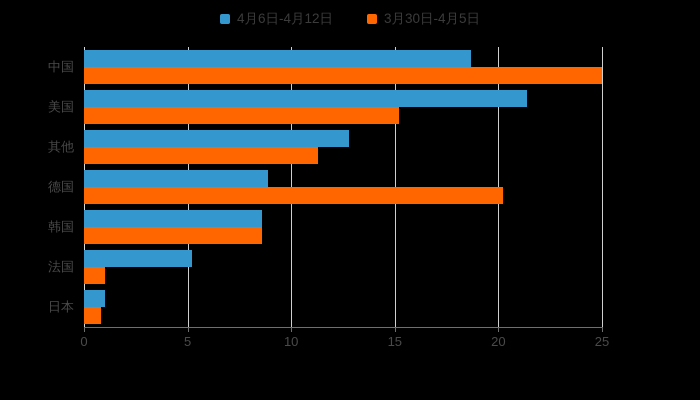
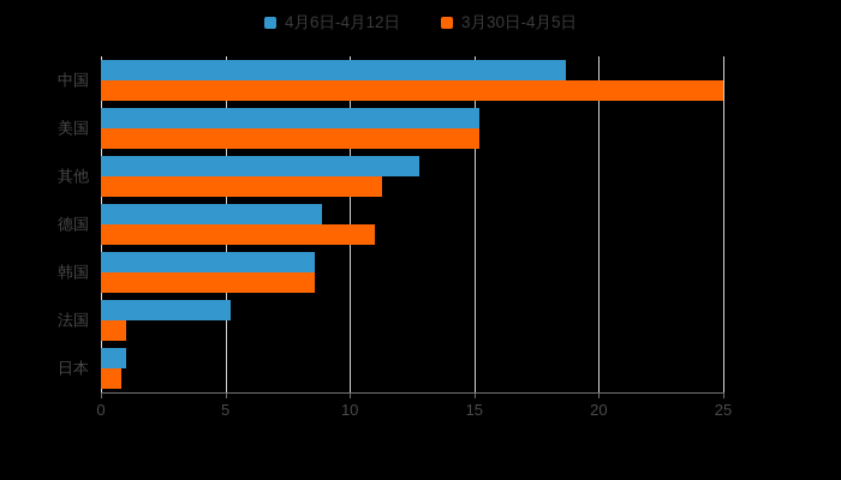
4月6日-4月12日/美国: 21.4 -> 15.2
3月30日-4月5日/德国: 20.2 -> 11.0
